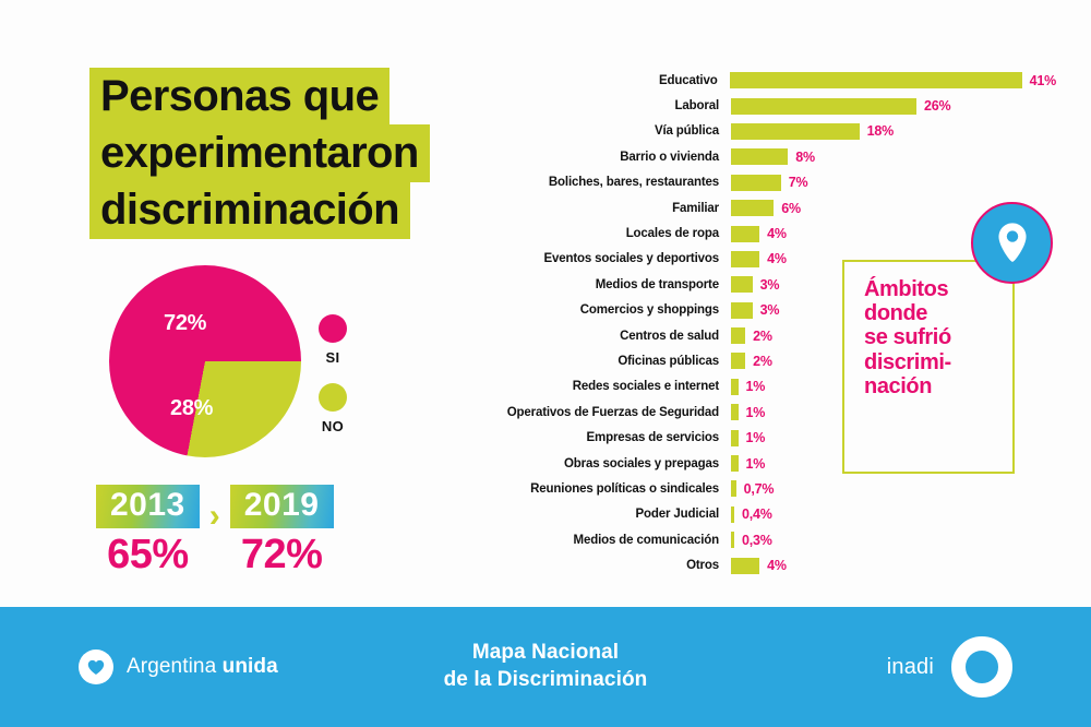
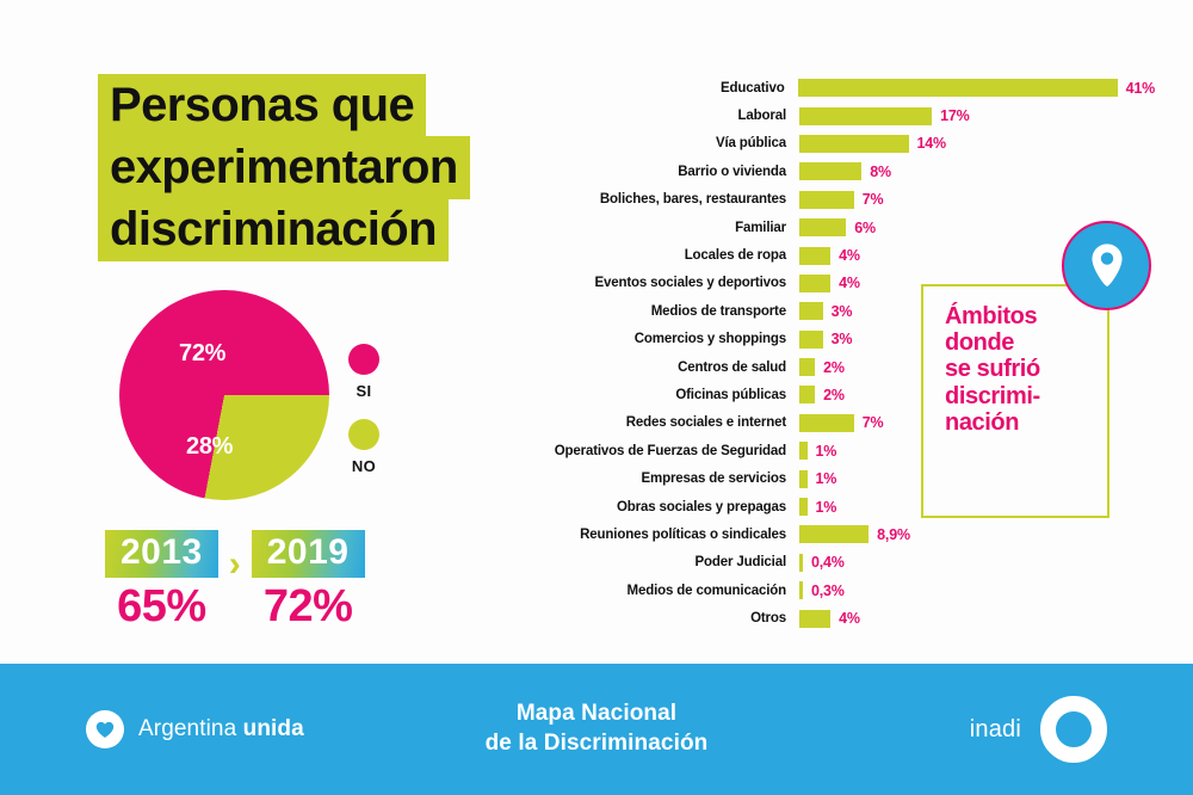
Laboral: 26% -> 17%
Vía pública: 18% -> 14%
Redes sociales e internet: 1% -> 7%
Reuniones políticas o sindicales: 0,7% -> 8,9%
